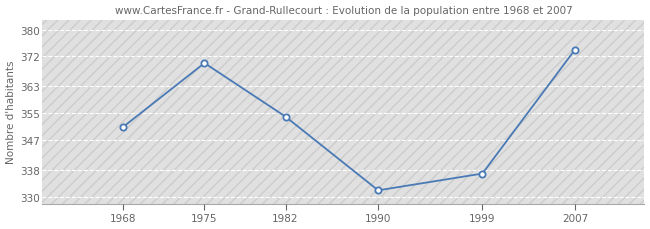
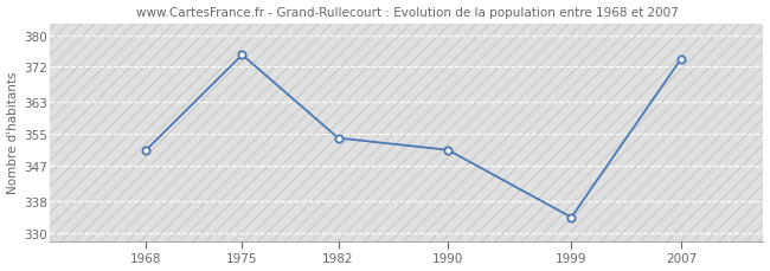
1975: 370 -> 375
1990: 332 -> 351
1999: 337 -> 334
